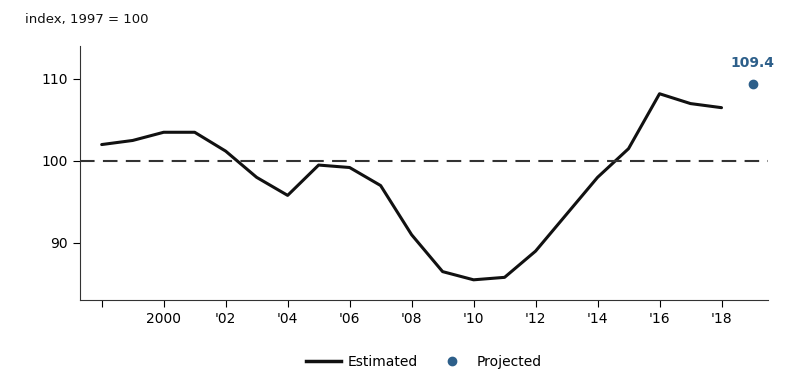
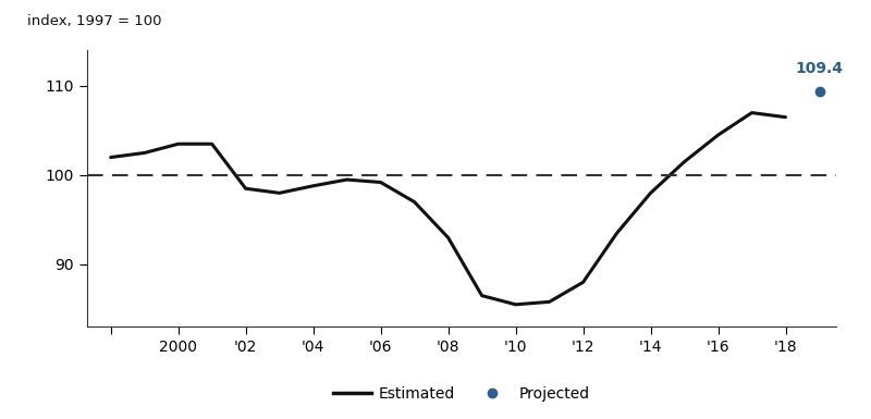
'02: 101.2 -> 98.5
'04: 95.8 -> 98.8
'08: 91.0 -> 93.0
'12: 89.0 -> 88.0
'16: 108.2 -> 104.5
